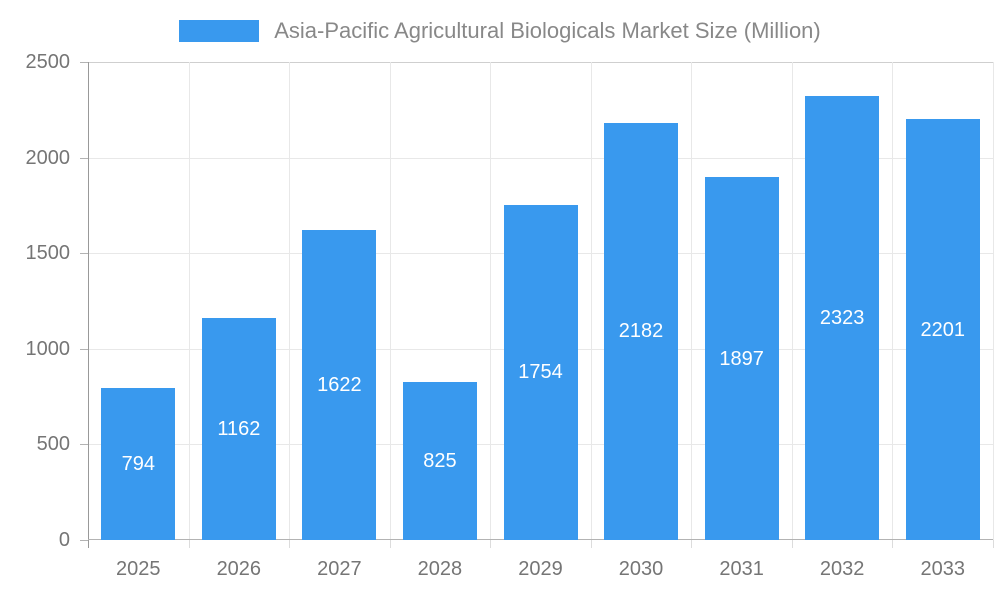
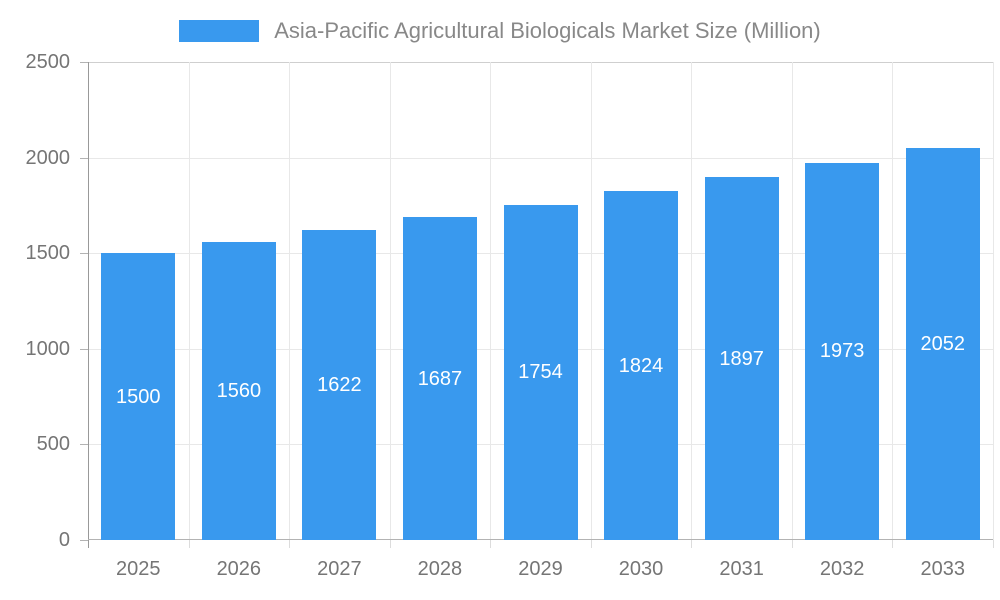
2025: 794 -> 1500
2026: 1162 -> 1560
2028: 825 -> 1687
2030: 2182 -> 1824
2032: 2323 -> 1973
2033: 2201 -> 2052
